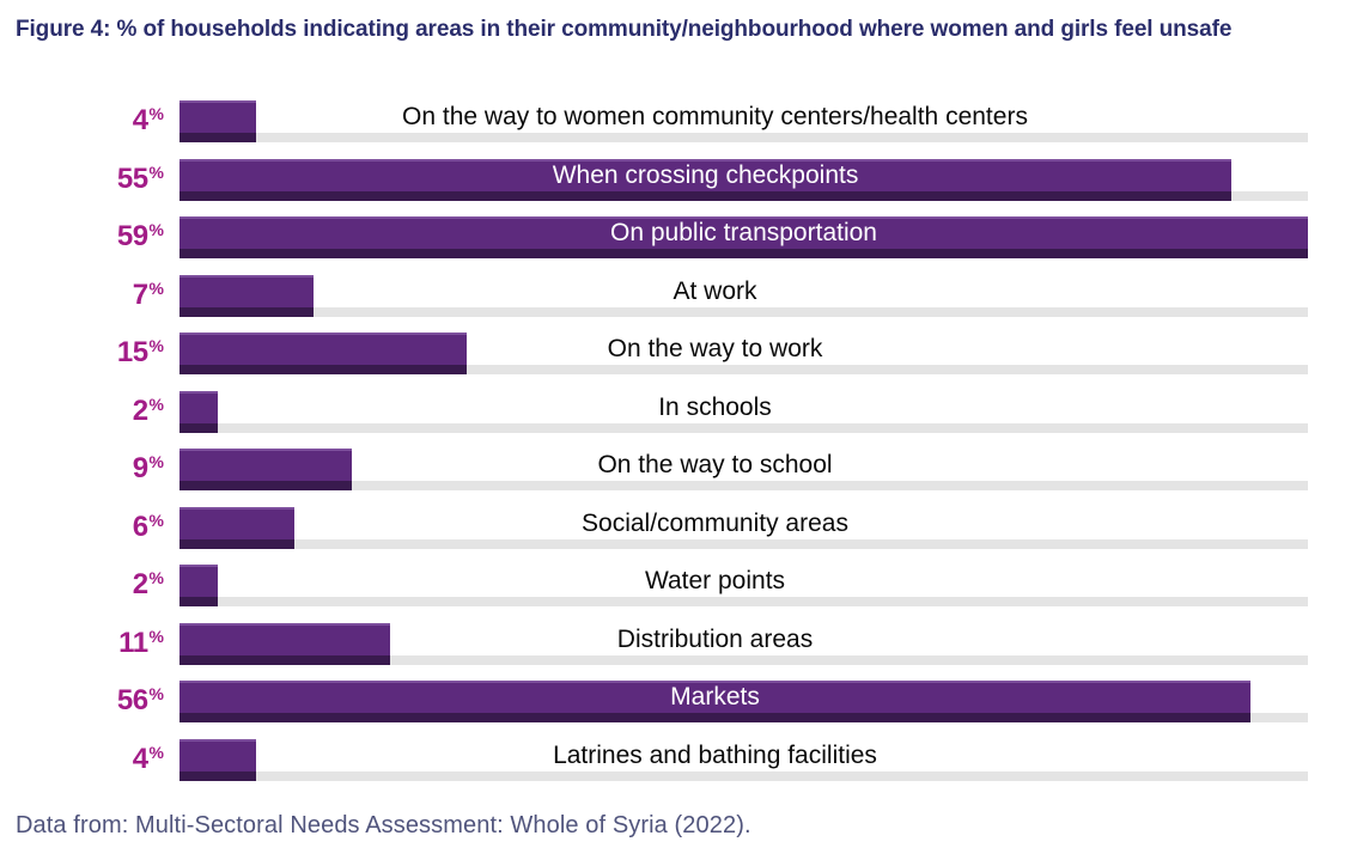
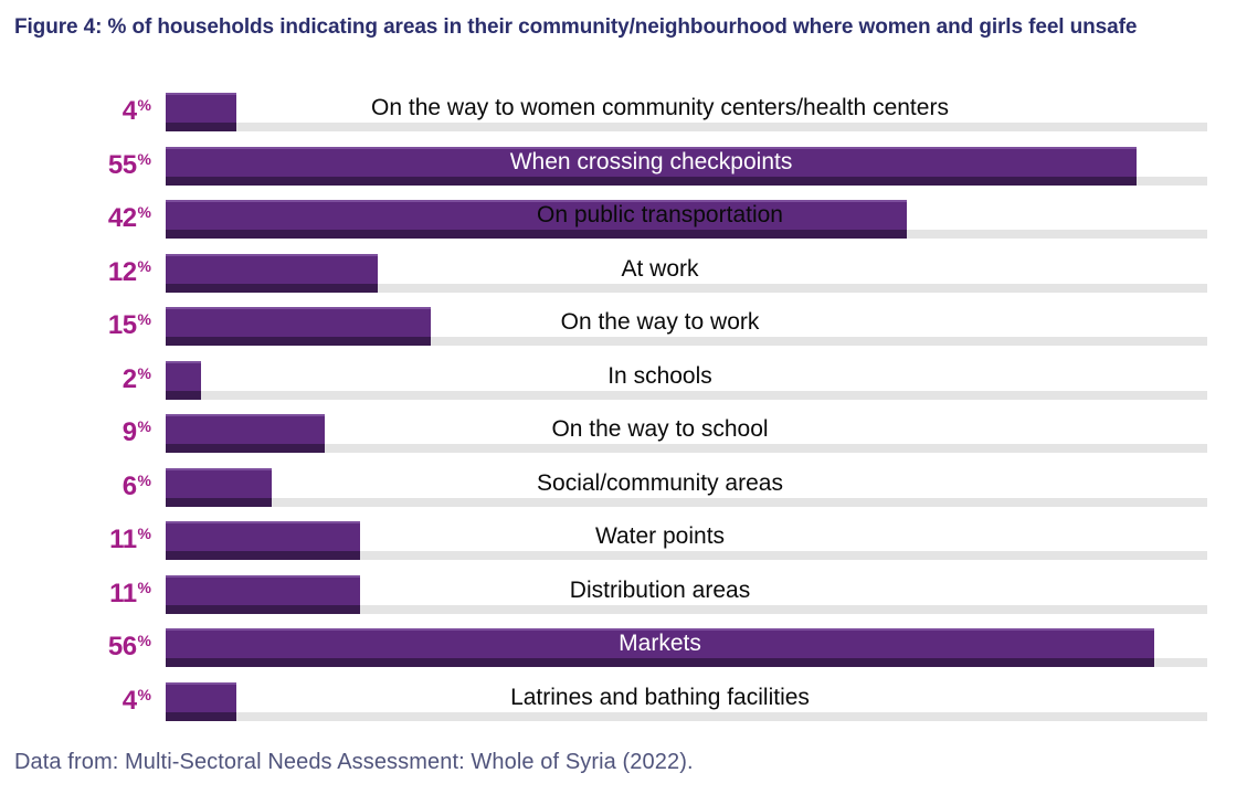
On public transportation: 59 -> 42
At work: 7 -> 12
Water points: 2 -> 11
